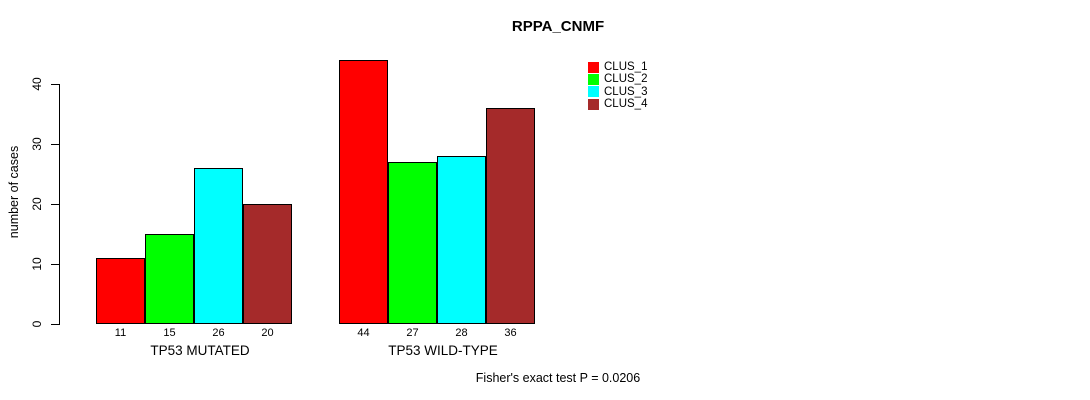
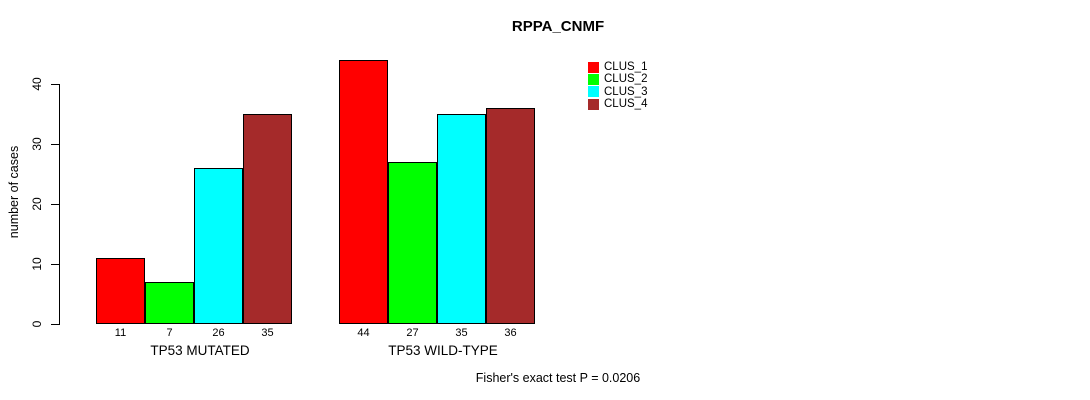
CLUS_2/TP53 MUTATED: 15 -> 7
CLUS_4/TP53 MUTATED: 20 -> 35
CLUS_3/TP53 WILD-TYPE: 28 -> 35
